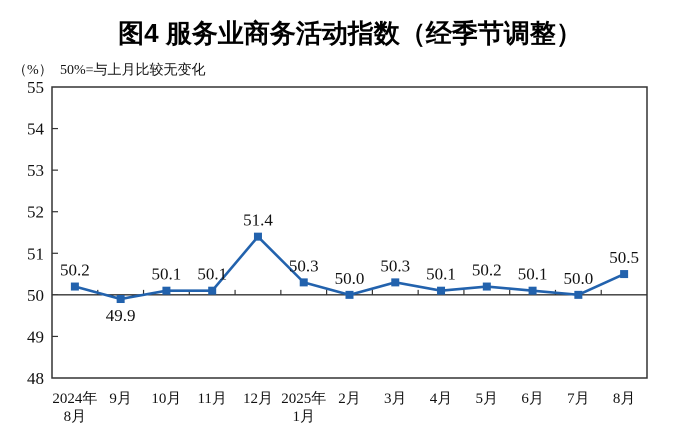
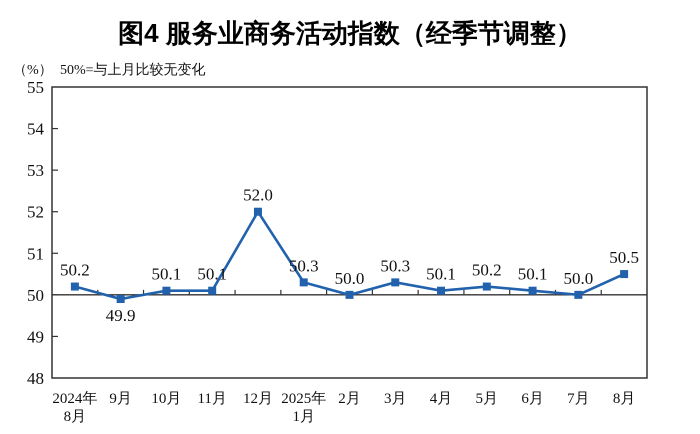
12月: 51.4 -> 52.0
